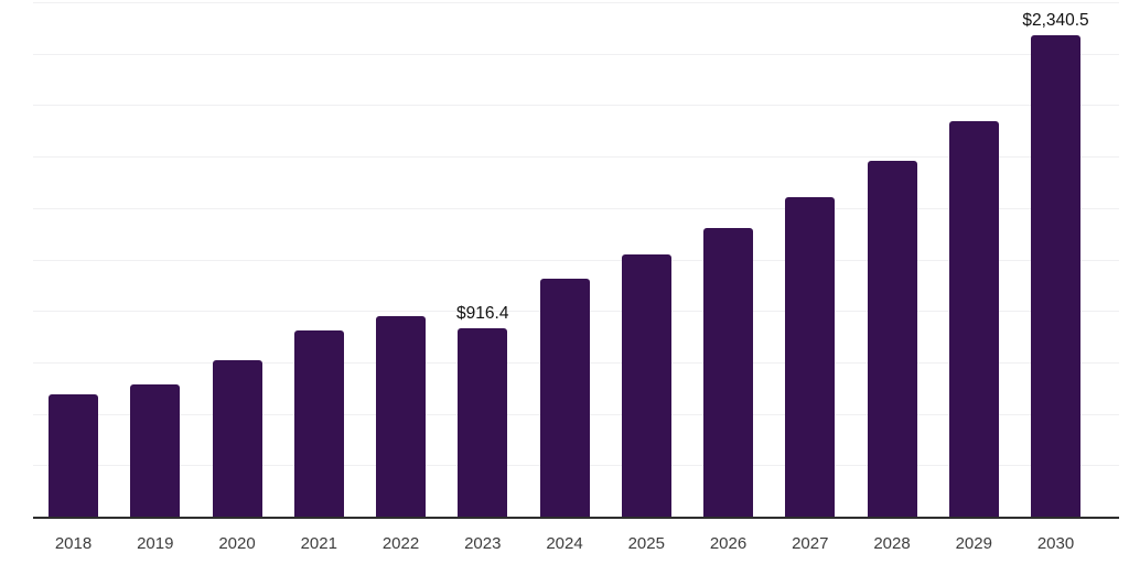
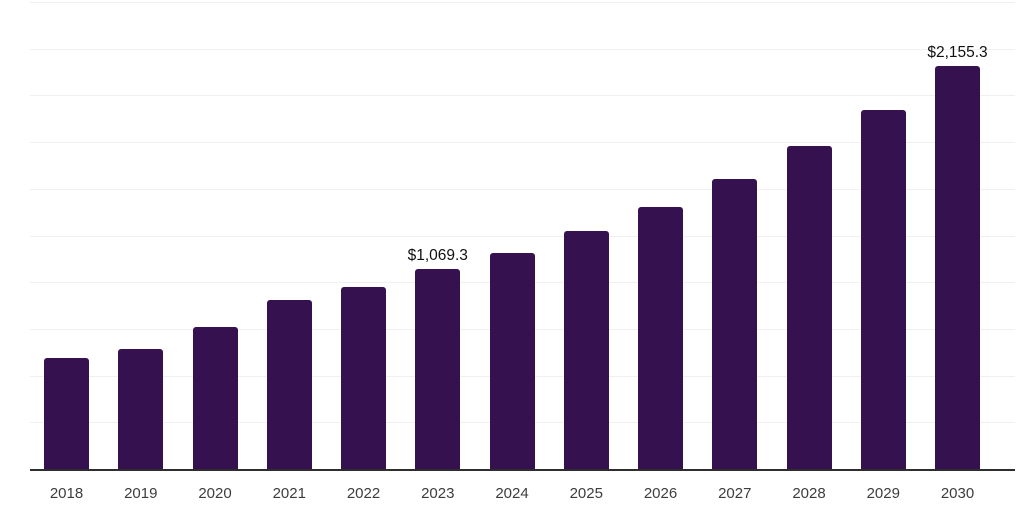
2023: $916.4 -> $1,069.3
2030: $2,340.5 -> $2,155.3
